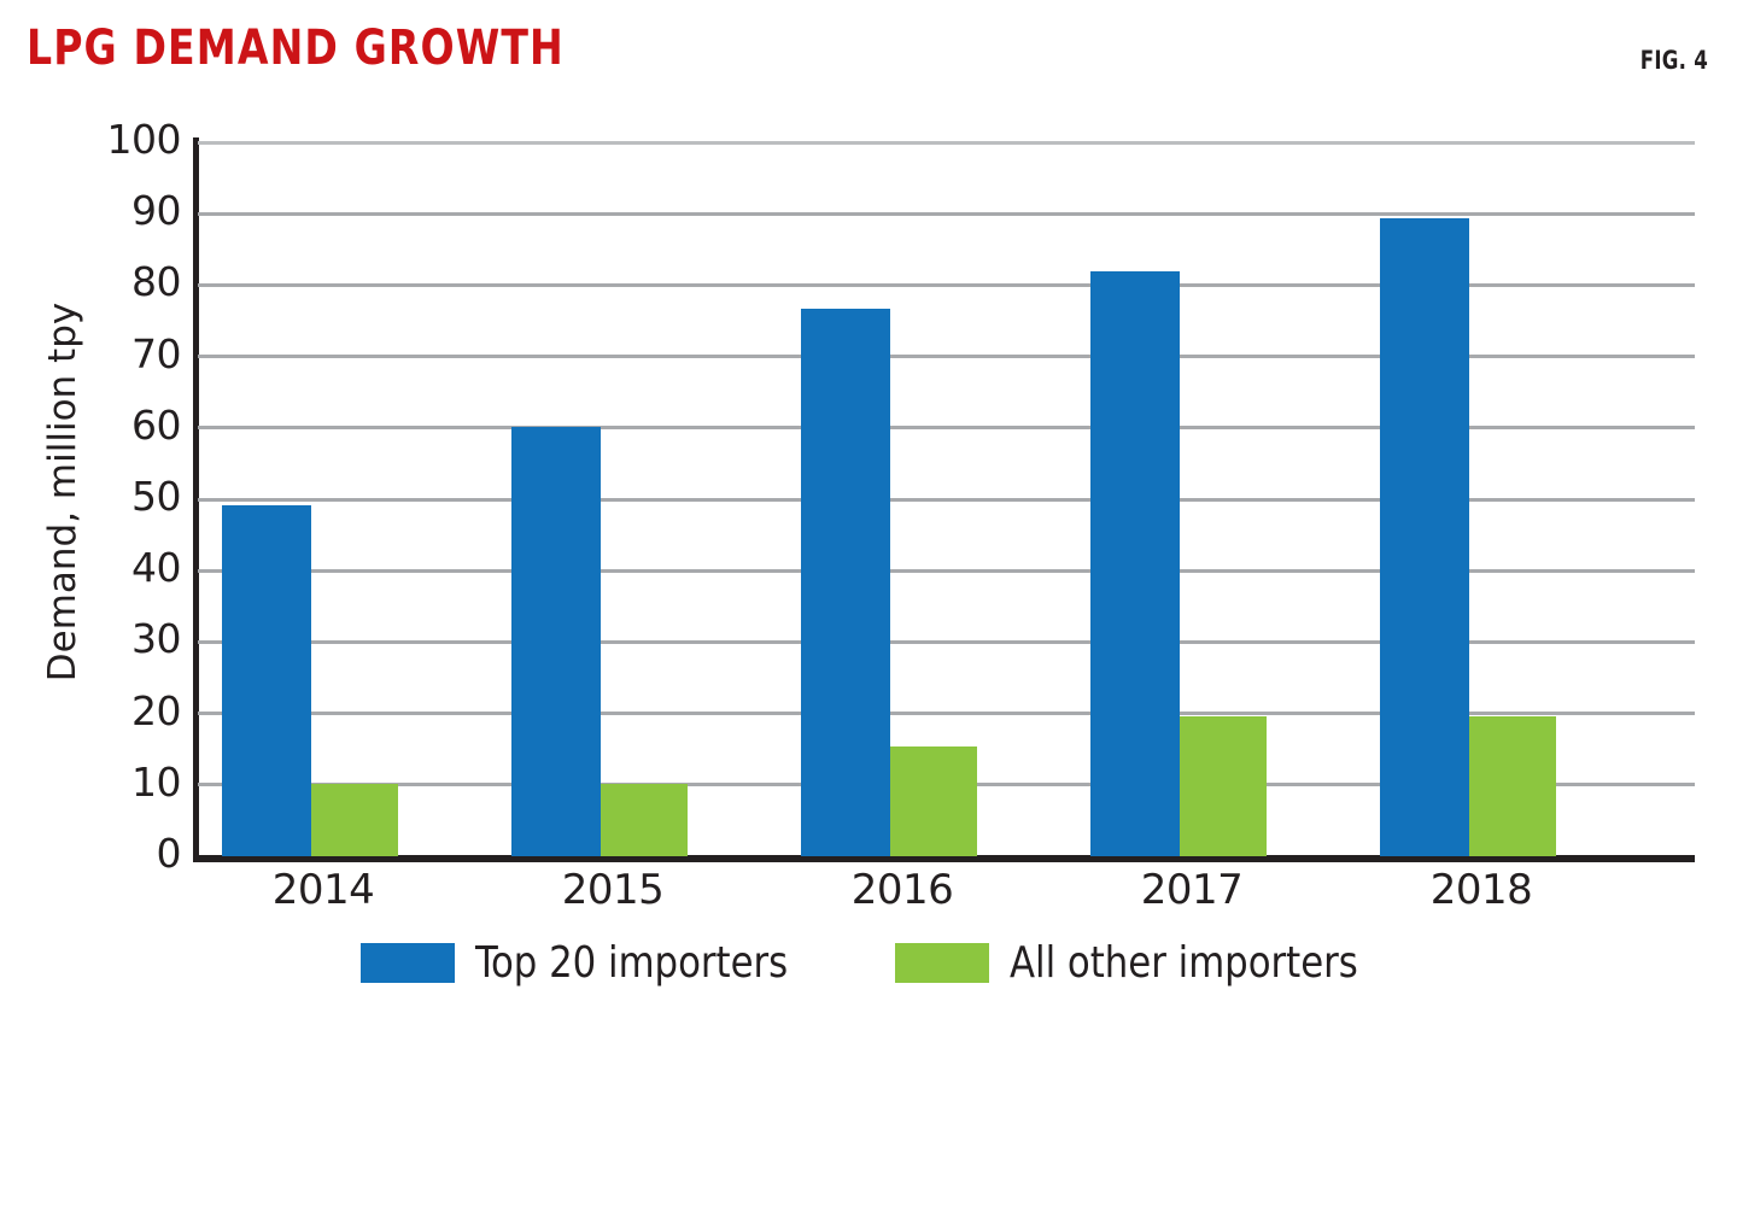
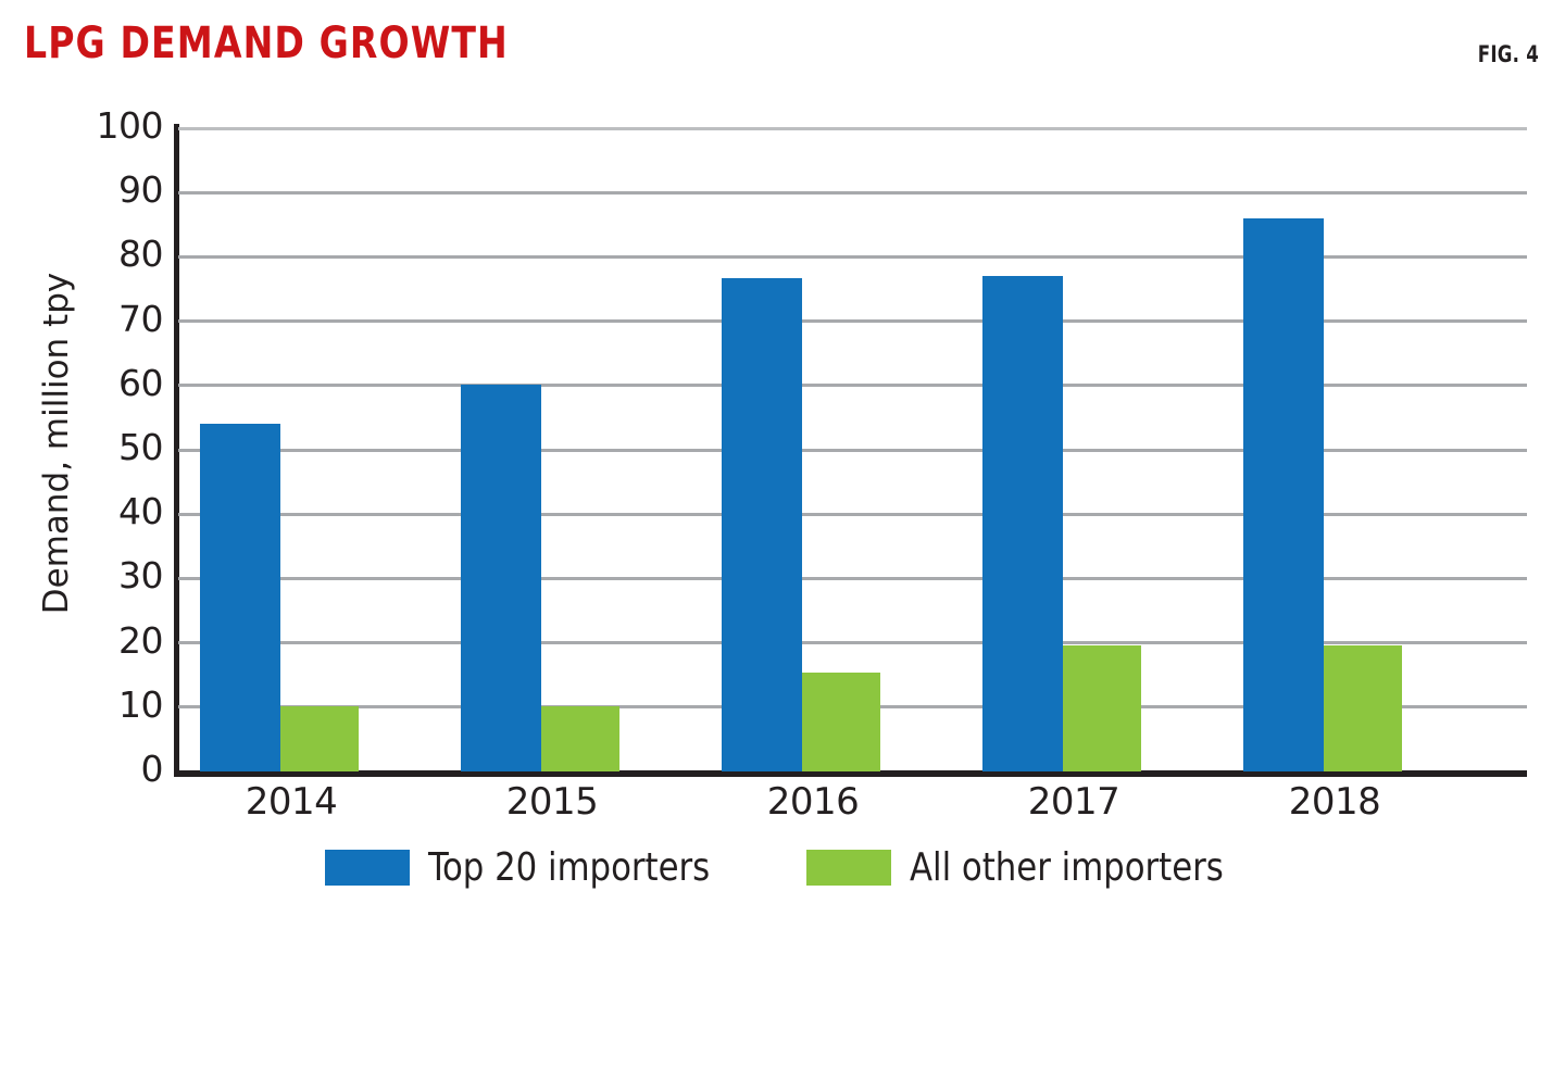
Top 20 importers/2014: 49 -> 54
Top 20 importers/2017: 82 -> 77
Top 20 importers/2018: 89 -> 86
